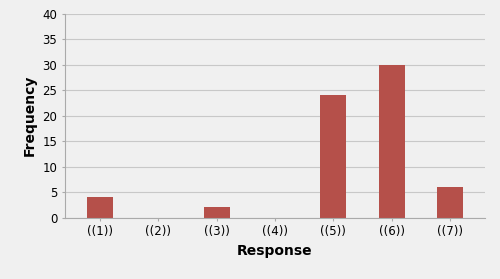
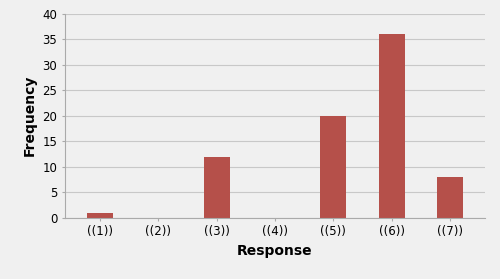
((1)): 4 -> 1
((3)): 2 -> 12
((5)): 24 -> 20
((6)): 30 -> 36
((7)): 6 -> 8
